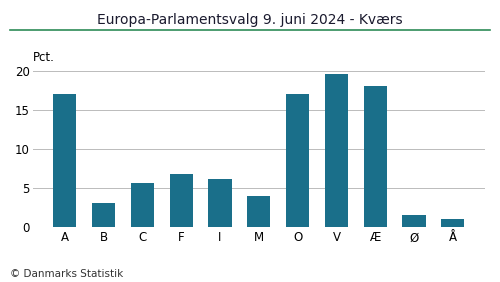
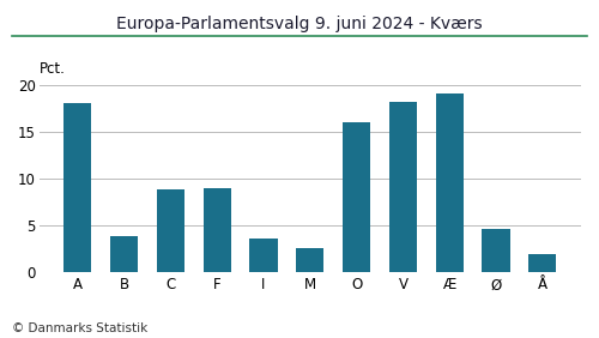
A: 17.0 -> 18.0
B: 3.1 -> 3.8
C: 5.7 -> 8.8
F: 6.8 -> 9.0
I: 6.2 -> 3.6
M: 4.0 -> 2.6
O: 17.0 -> 16.0
V: 19.5 -> 18.2
Æ: 18.0 -> 19.0
Ø: 1.6 -> 4.6
Å: 1.1 -> 2.0
